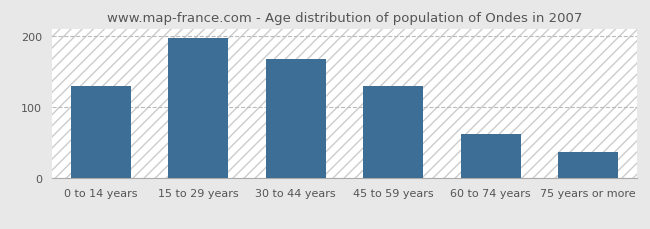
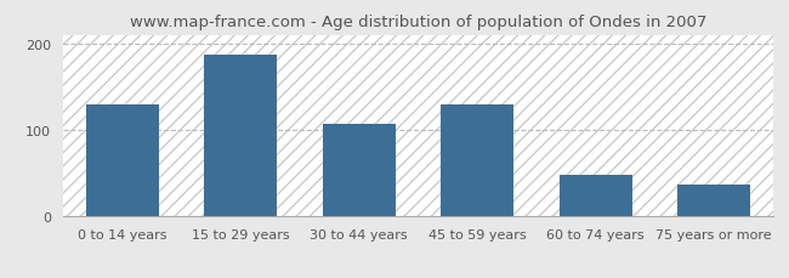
15 to 29 years: 197 -> 188
30 to 44 years: 168 -> 108
60 to 74 years: 63 -> 48
